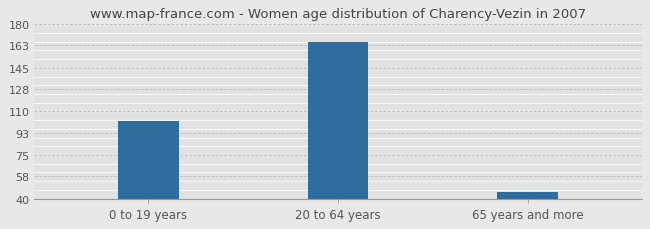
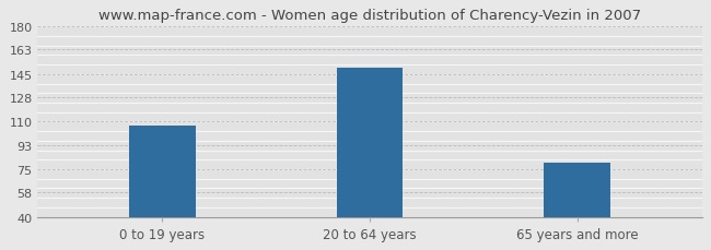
0 to 19 years: 102 -> 107
20 to 64 years: 166 -> 150
65 years and more: 45 -> 80
